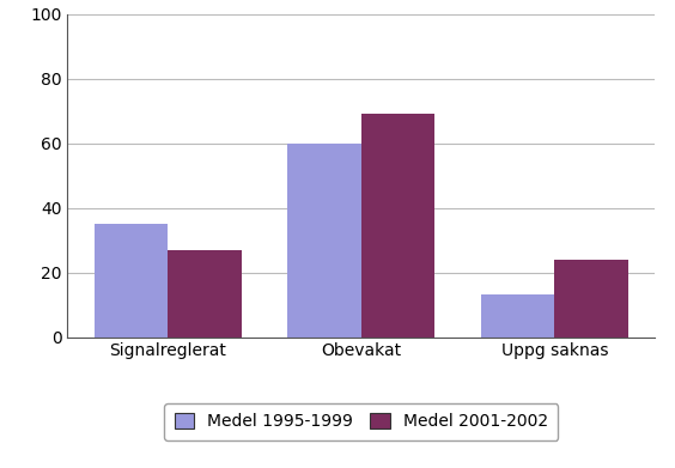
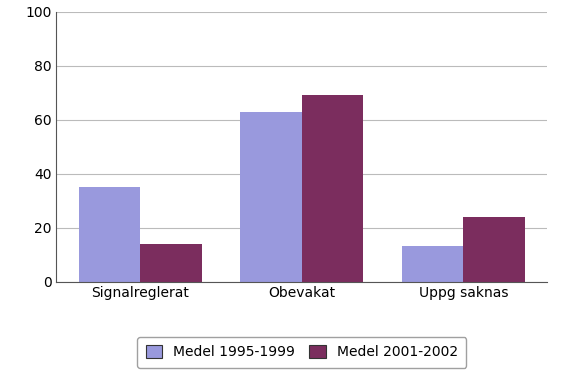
Medel 2001-2002/Signalreglerat: 27 -> 14
Medel 1995-1999/Obevakat: 60 -> 63
